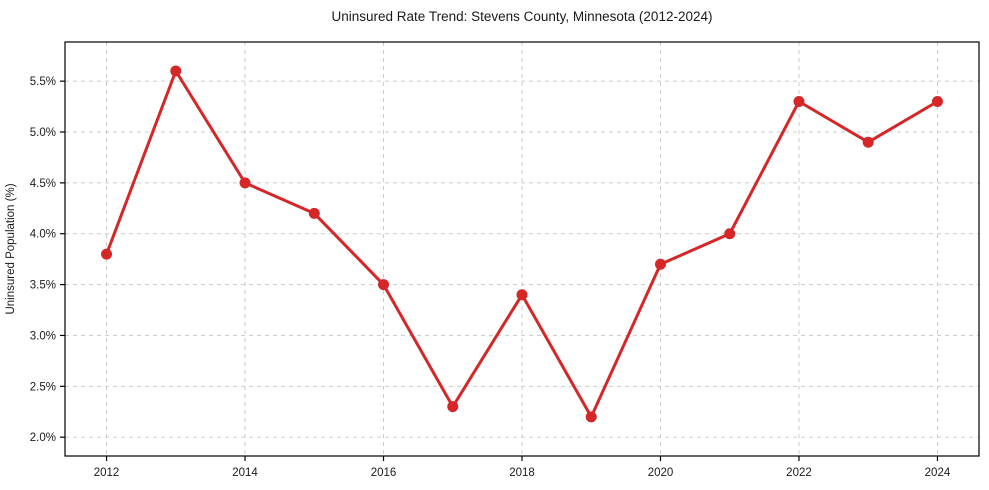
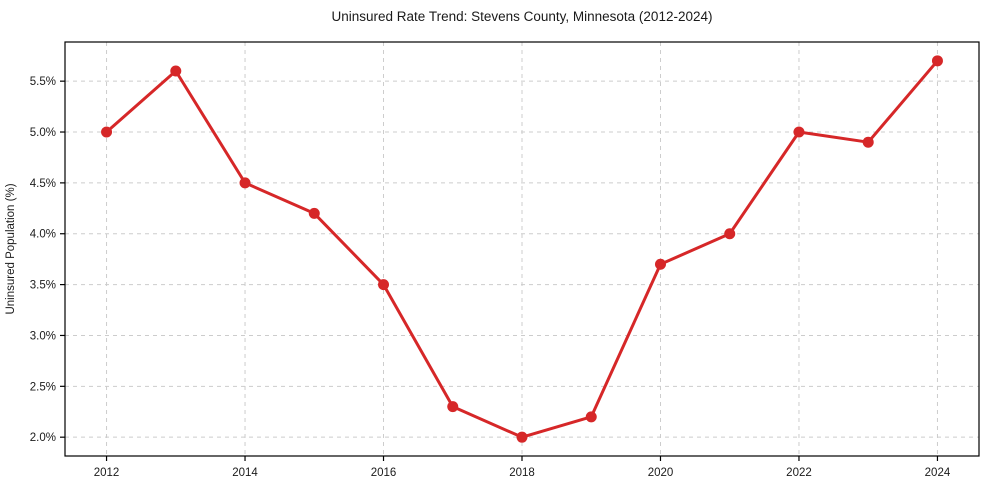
2012: 3.8% -> 5.0%
2018: 3.4% -> 2.0%
2022: 5.3% -> 5.0%
2024: 5.3% -> 5.7%
